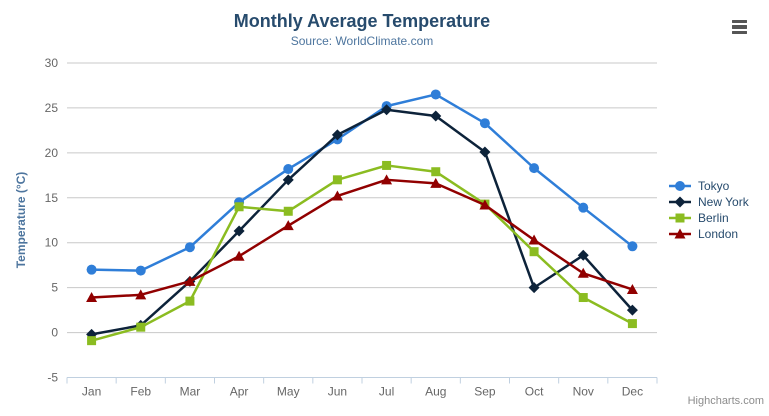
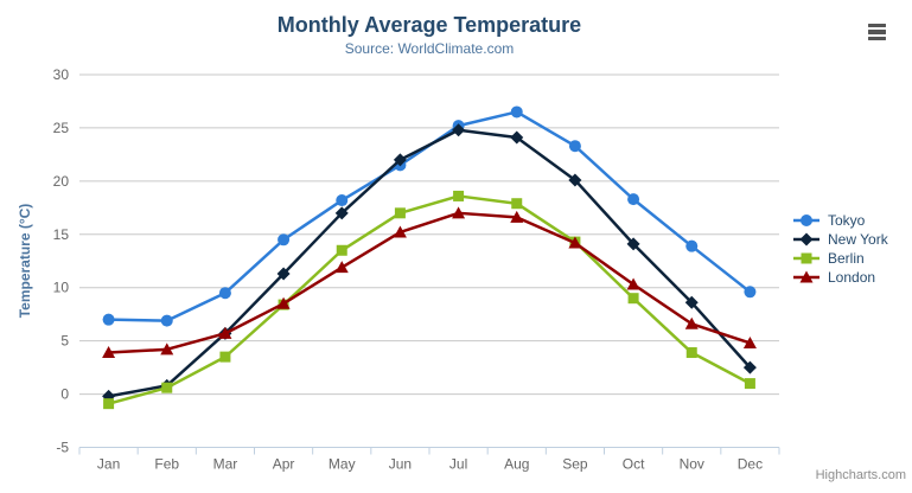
Berlin/Apr: 14 -> 8
New York/Oct: 5 -> 14
